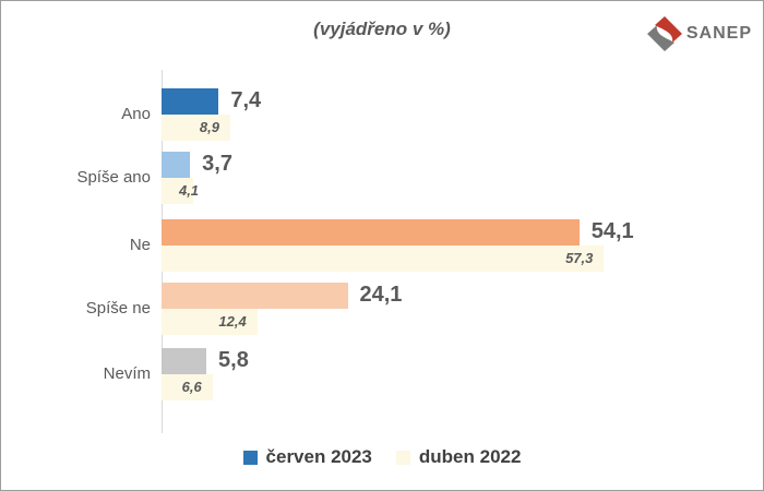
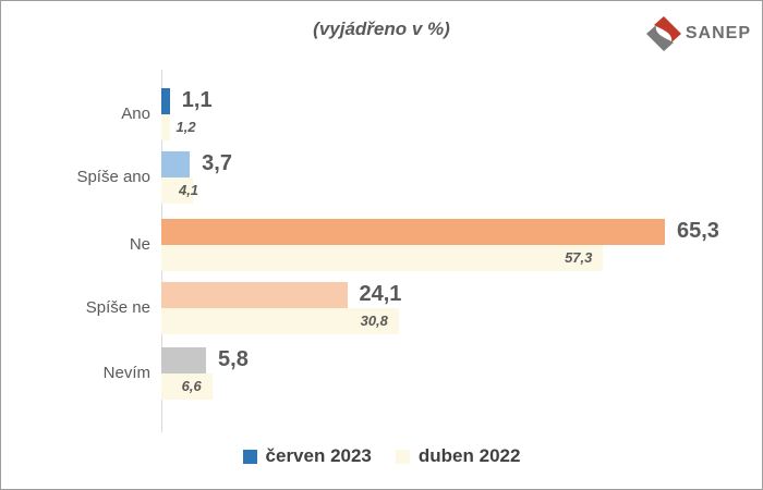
červen 2023/Ano: 7,4 -> 1,1
duben 2022/Ano: 8,9 -> 1,2
červen 2023/Ne: 54,1 -> 65,3
duben 2022/Spíše ne: 12,4 -> 30,8
